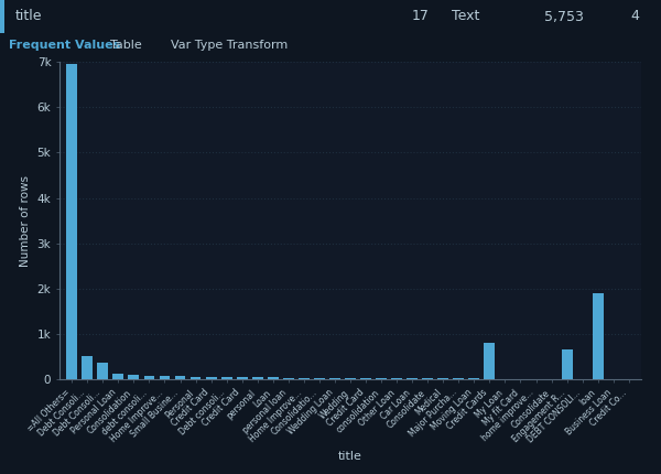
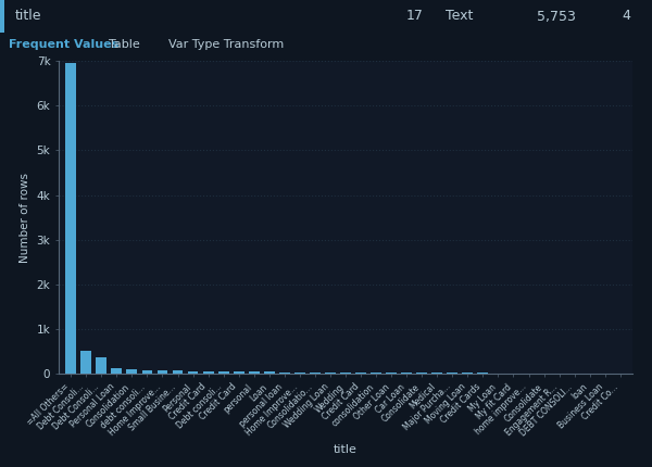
Credit Cards: 0.80k -> 0.01k
Engagement R...: 0.65k -> 0.01k
loan: 1.90k -> 0.01k
